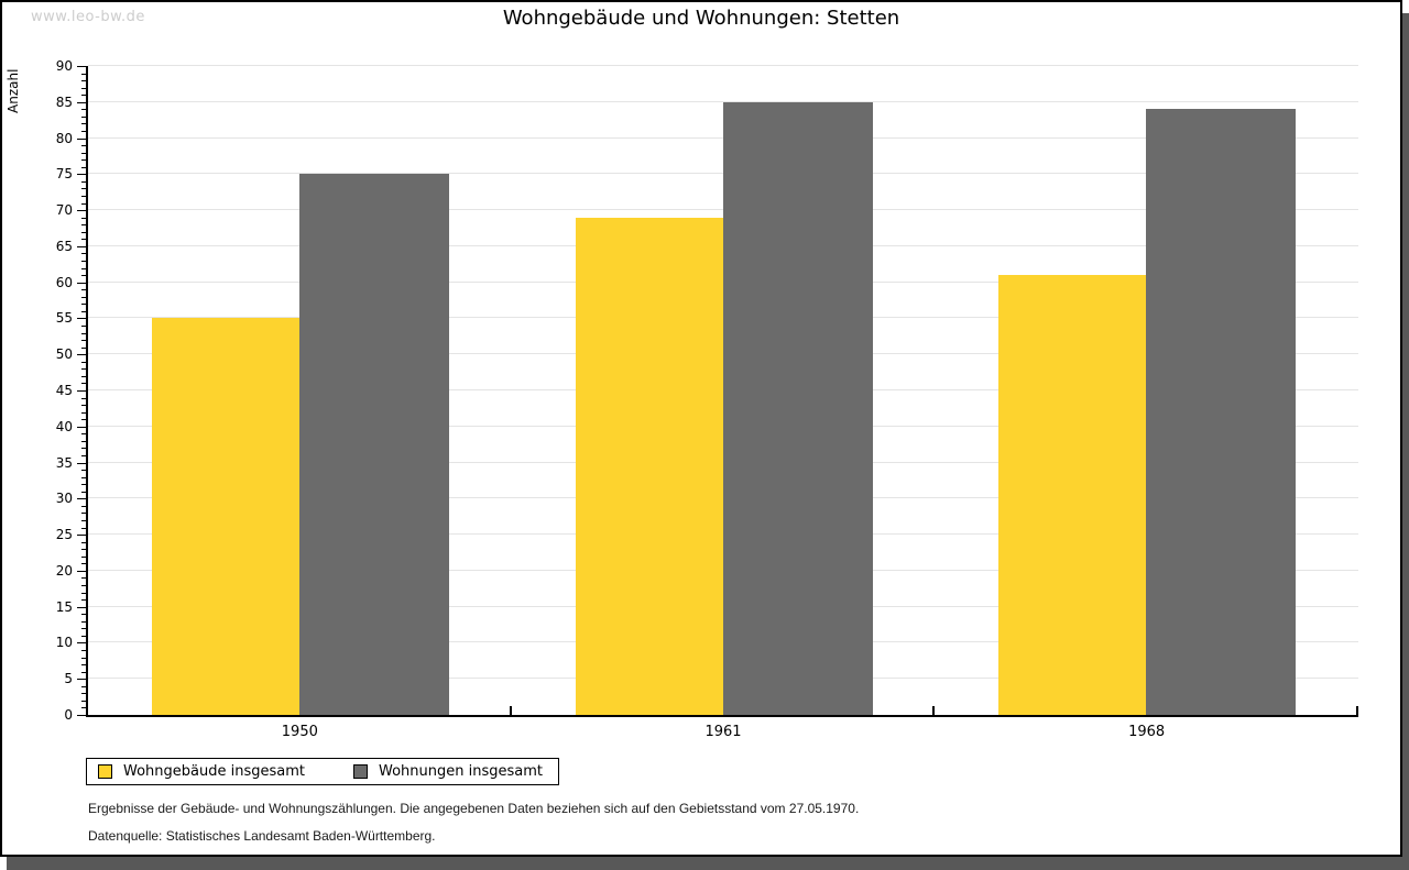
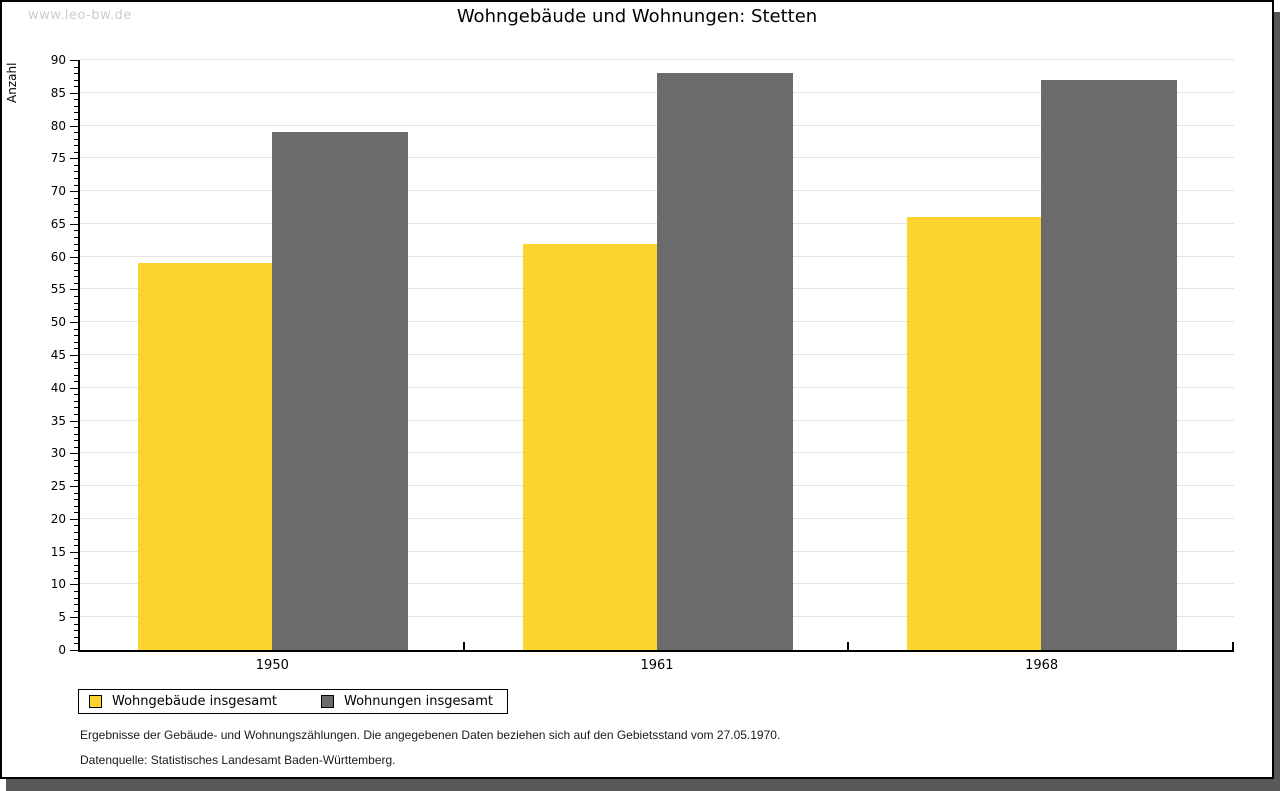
Wohngebäude insgesamt/1950: 55 -> 59
Wohnungen insgesamt/1950: 75 -> 79
Wohngebäude insgesamt/1961: 69 -> 62
Wohnungen insgesamt/1961: 85 -> 88
Wohngebäude insgesamt/1968: 61 -> 66
Wohnungen insgesamt/1968: 84 -> 87
